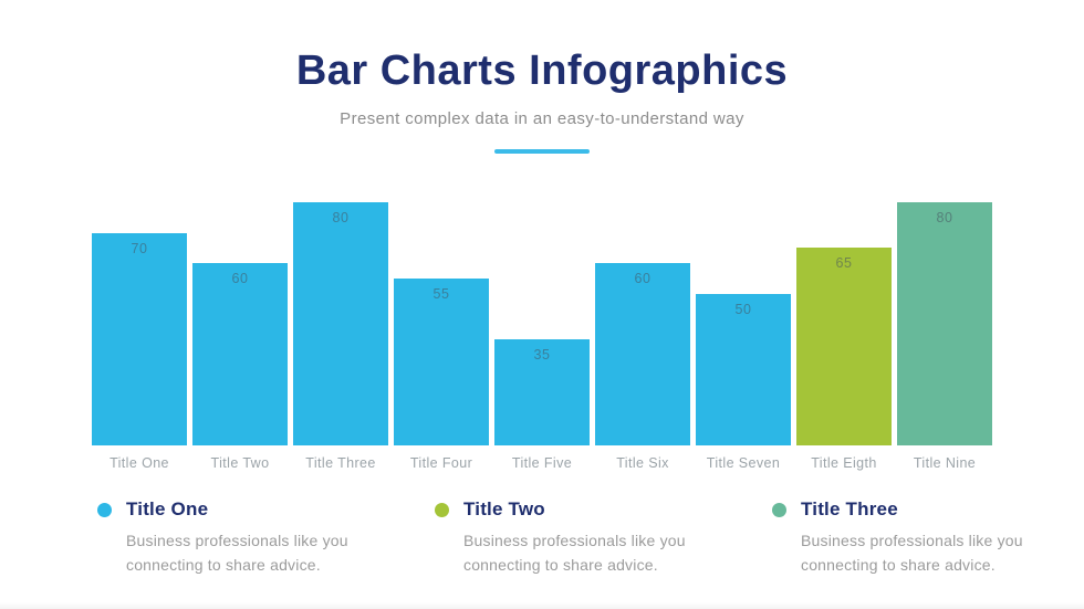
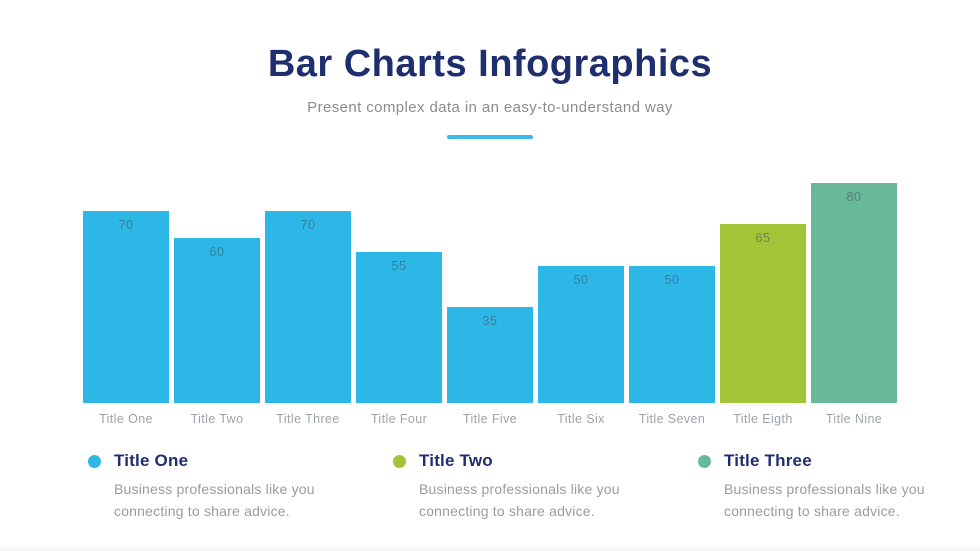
Title Three: 80 -> 70
Title Six: 60 -> 50
